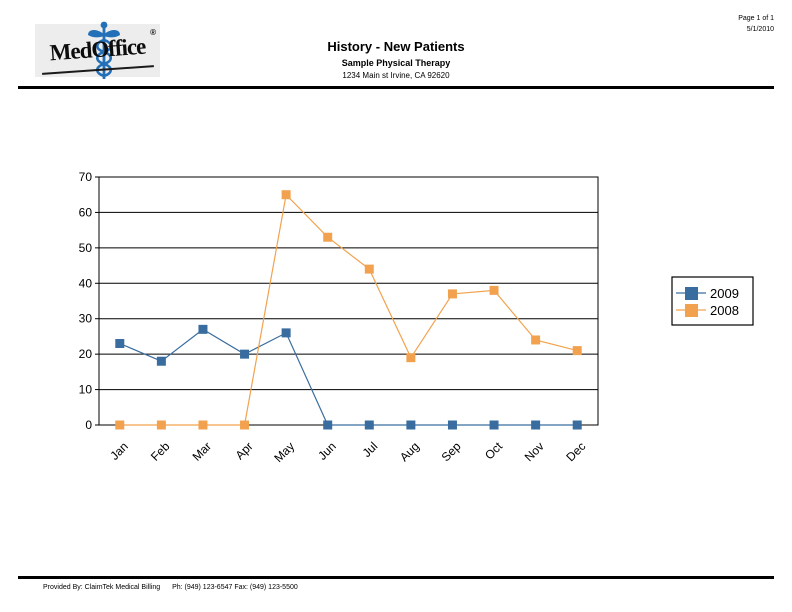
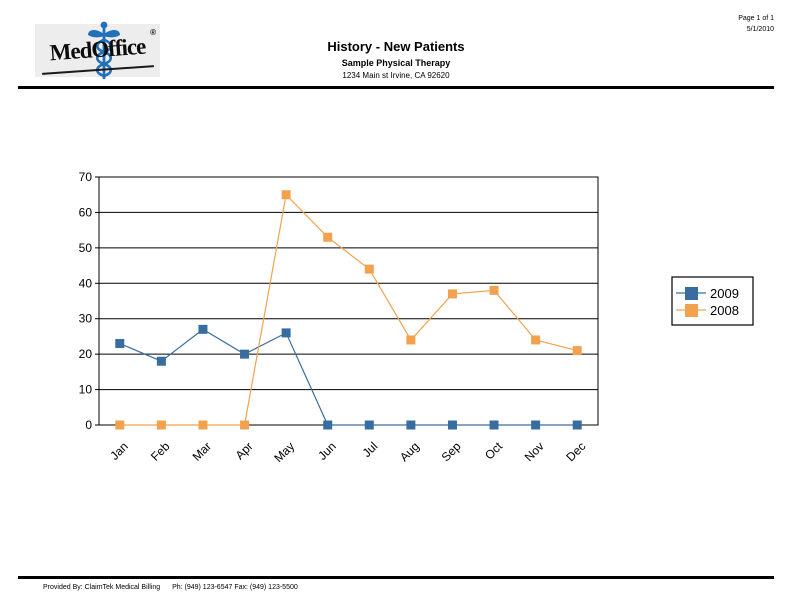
2008/Aug: 19 -> 24
